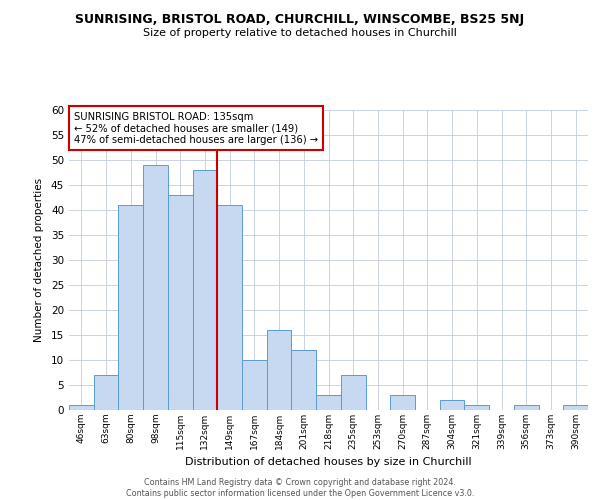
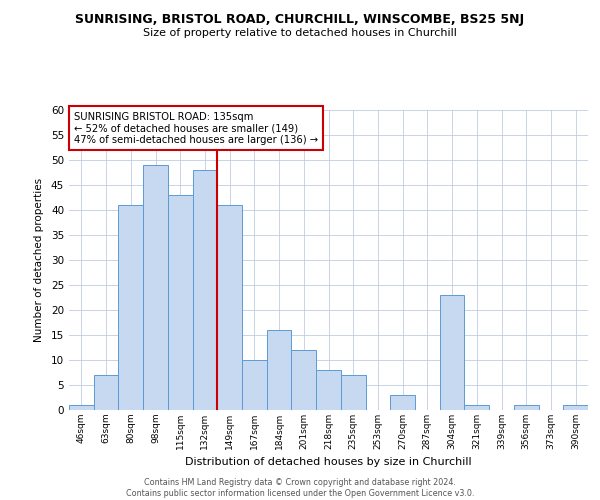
218sqm: 3 -> 8
304sqm: 2 -> 23
